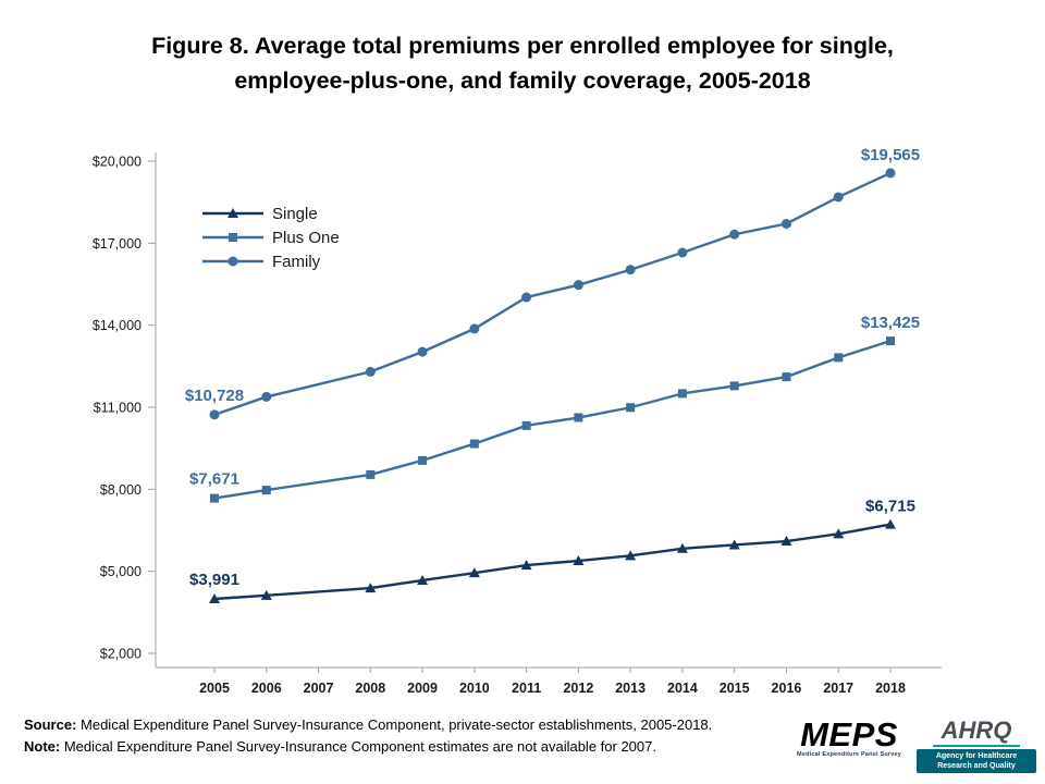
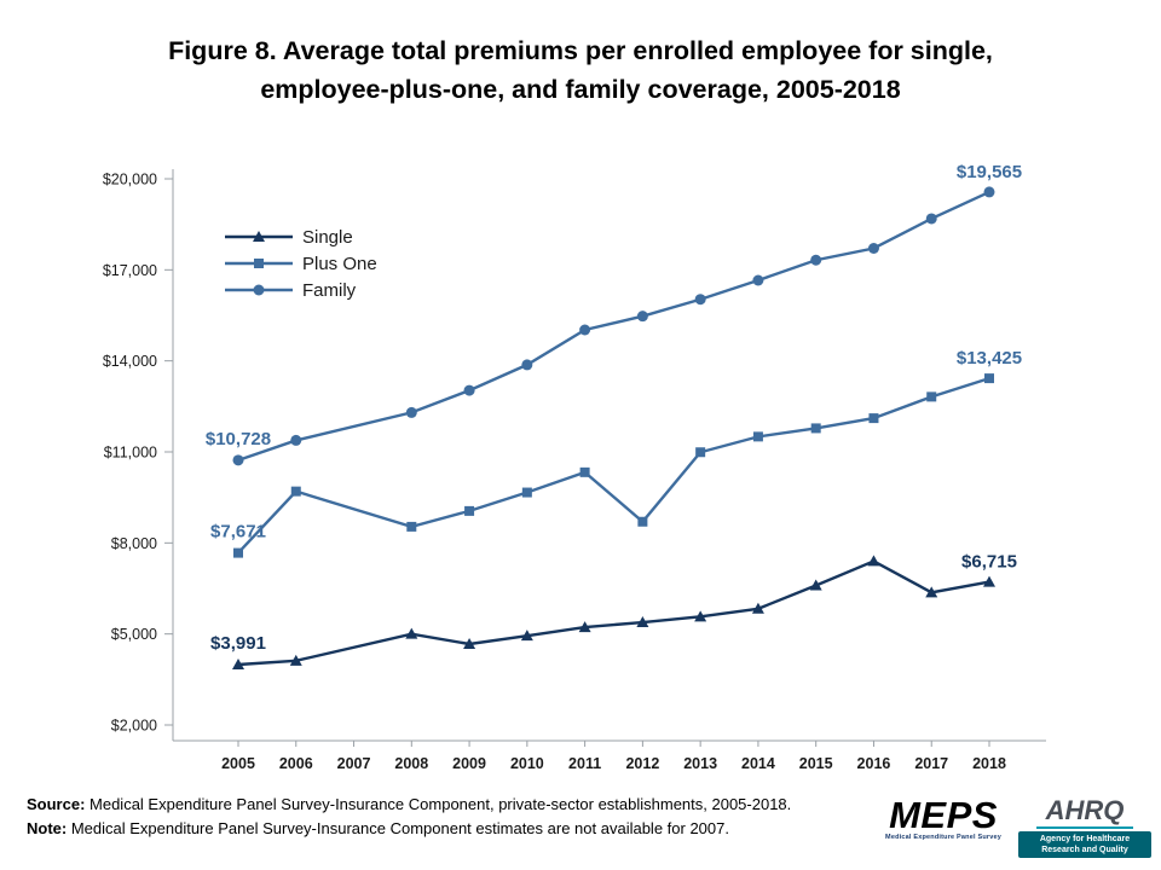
Plus One/2006: $8000 -> $9700
Single/2008: $4400 -> $5000
Plus One/2012: $10600 -> $8700
Single/2015: $6000 -> $6600
Single/2016: $6100 -> $7400
